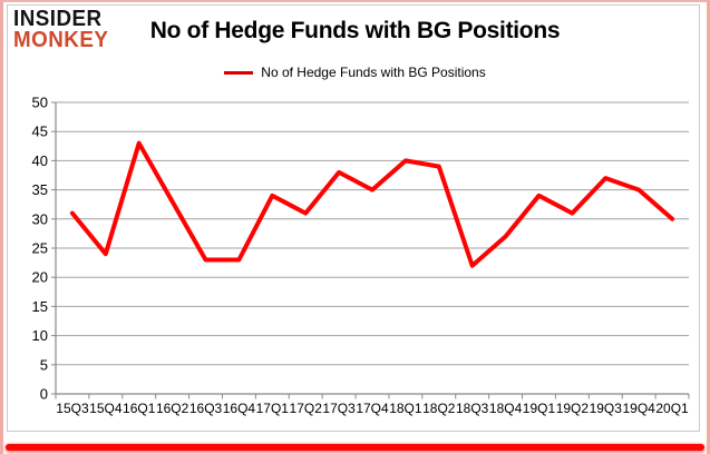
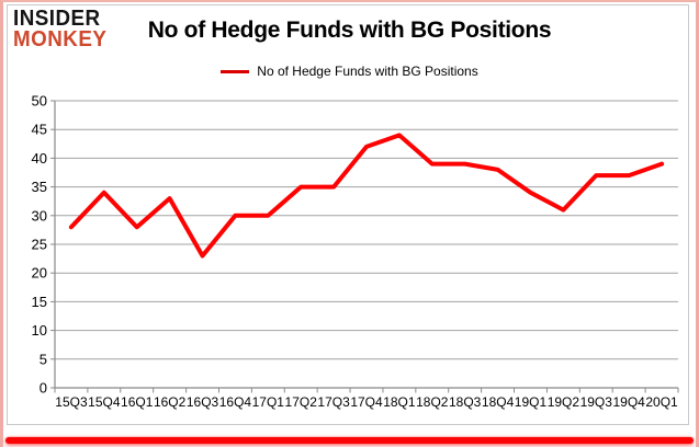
15Q3: 31 -> 28
15Q4: 24 -> 34
16Q1: 43 -> 28
16Q4: 23 -> 30
17Q1: 34 -> 30
17Q2: 31 -> 35
17Q3: 38 -> 35
17Q4: 35 -> 42
18Q1: 40 -> 44
18Q3: 22 -> 39
18Q4: 27 -> 38
19Q4: 35 -> 37
20Q1: 30 -> 39
